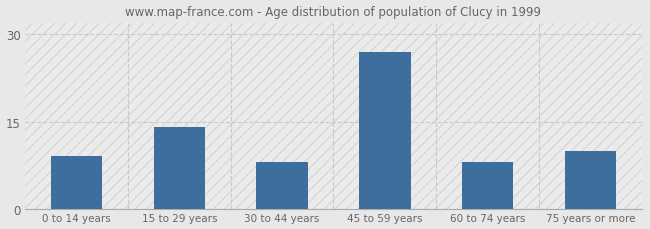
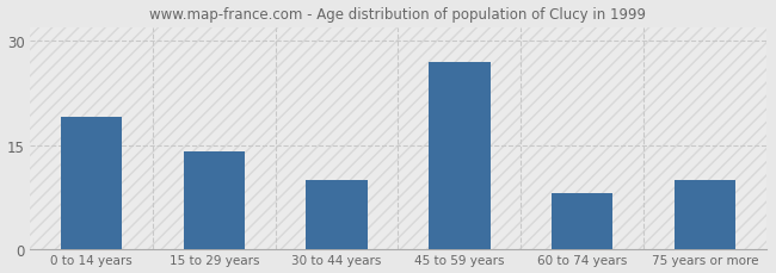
0 to 14 years: 9 -> 19
30 to 44 years: 8 -> 10
